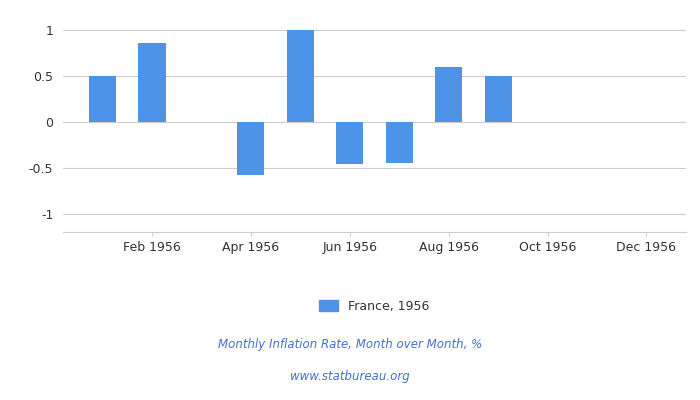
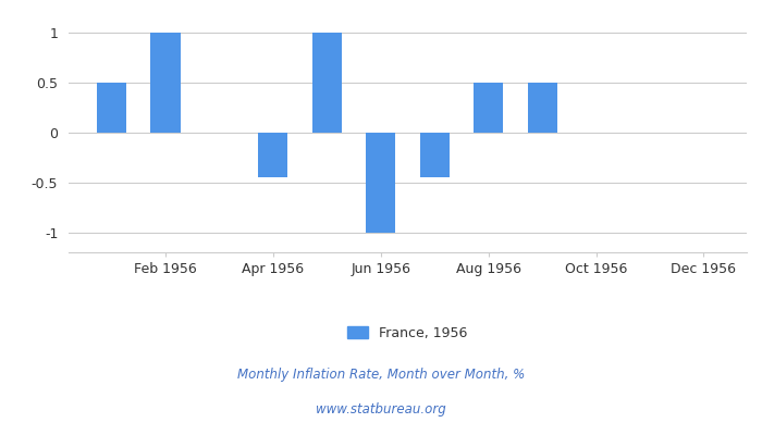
Feb 1956: 0.86 -> 1.00
Apr 1956: -0.58 -> -0.45
Jun 1956: -0.46 -> -1.00
Aug 1956: 0.60 -> 0.50
